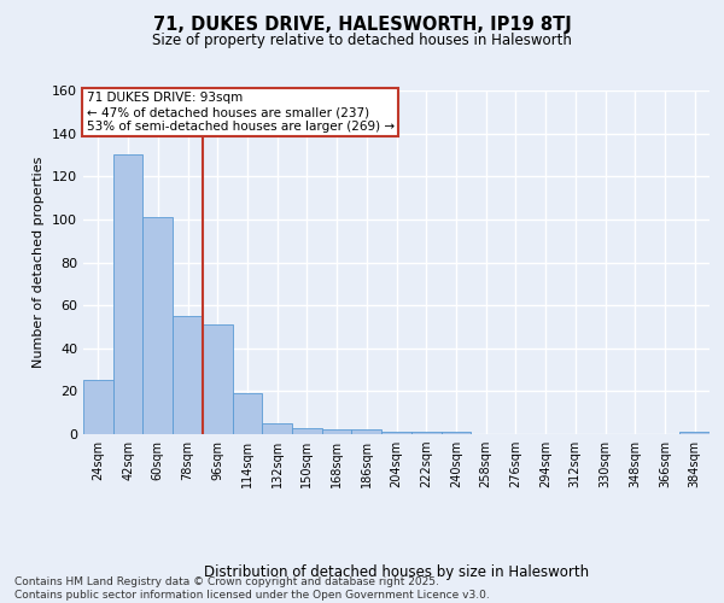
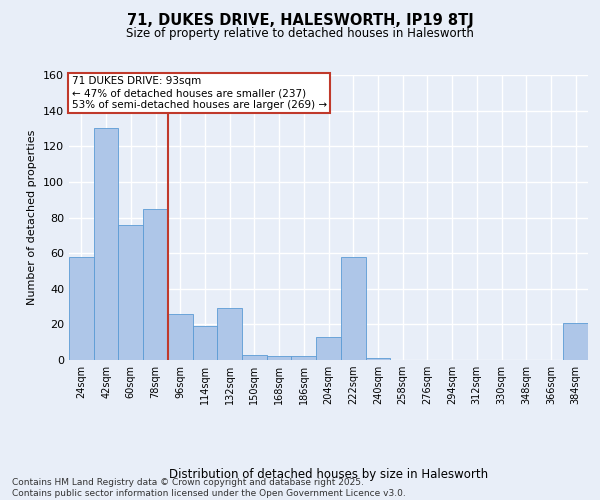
24sqm: 25 -> 58
60sqm: 101 -> 76
78sqm: 55 -> 85
96sqm: 51 -> 26
132sqm: 5 -> 29
204sqm: 1 -> 13
222sqm: 1 -> 58
384sqm: 1 -> 21
